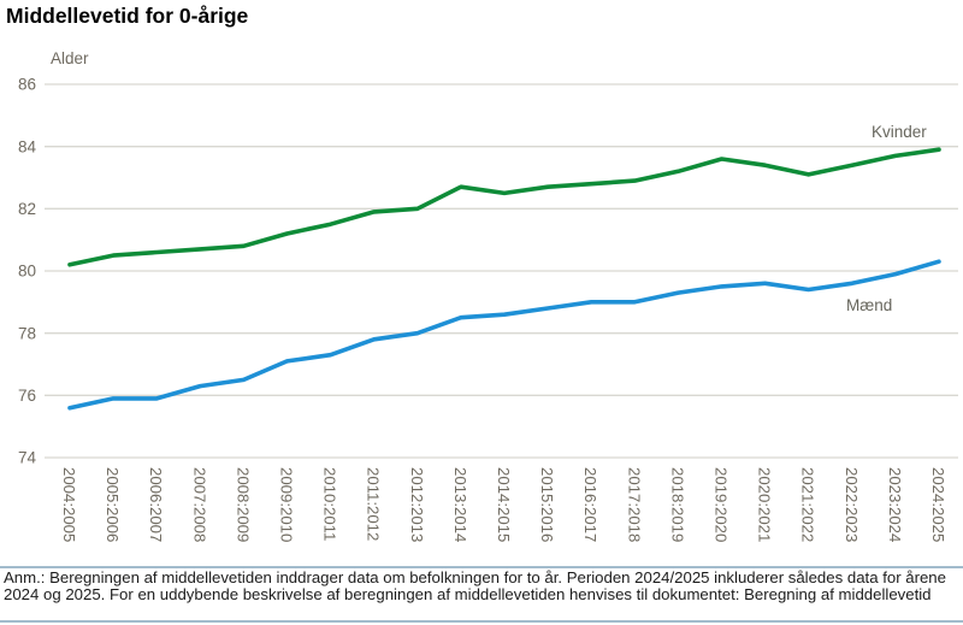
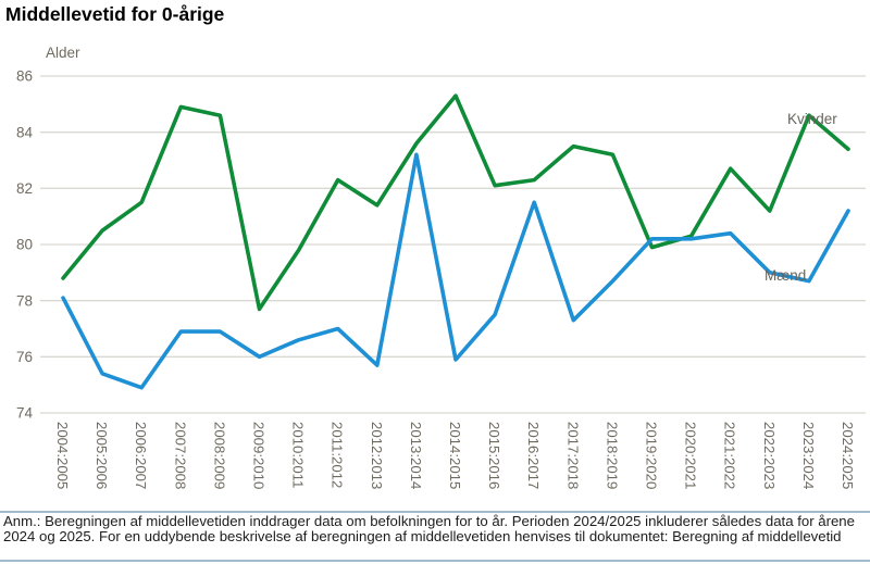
Kvinder/2004:2005: 80.2 -> 78.8
Mænd/2004:2005: 75.6 -> 78.1
Mænd/2005:2006: 75.9 -> 75.4
Kvinder/2006:2007: 80.6 -> 81.5
Mænd/2006:2007: 75.9 -> 74.9
Kvinder/2007:2008: 80.7 -> 84.9
Mænd/2007:2008: 76.3 -> 76.9
Kvinder/2008:2009: 80.8 -> 84.6
Mænd/2008:2009: 76.5 -> 76.9
Kvinder/2009:2010: 81.2 -> 77.7
Mænd/2009:2010: 77.1 -> 76.0
Kvinder/2010:2011: 81.5 -> 79.8
Mænd/2010:2011: 77.3 -> 76.6
Kvinder/2011:2012: 81.9 -> 82.3
Mænd/2011:2012: 77.8 -> 77.0
Kvinder/2012:2013: 82.0 -> 81.4
Mænd/2012:2013: 78.0 -> 75.7
Kvinder/2013:2014: 82.7 -> 83.6
Mænd/2013:2014: 78.5 -> 83.2
Kvinder/2014:2015: 82.5 -> 85.3
Mænd/2014:2015: 78.6 -> 75.9
Kvinder/2015:2016: 82.7 -> 82.1
Mænd/2015:2016: 78.8 -> 77.5
Kvinder/2016:2017: 82.8 -> 82.3
Mænd/2016:2017: 79.0 -> 81.5
Kvinder/2017:2018: 82.9 -> 83.5
Mænd/2017:2018: 79.0 -> 77.3
Mænd/2018:2019: 79.3 -> 78.7
Kvinder/2019:2020: 83.6 -> 79.9
Mænd/2019:2020: 79.5 -> 80.2
Kvinder/2020:2021: 83.4 -> 80.3
Mænd/2020:2021: 79.6 -> 80.2
Kvinder/2021:2022: 83.1 -> 82.7
Mænd/2021:2022: 79.4 -> 80.4
Kvinder/2022:2023: 83.4 -> 81.2
Mænd/2022:2023: 79.6 -> 79.0
Kvinder/2023:2024: 83.7 -> 84.6
Mænd/2023:2024: 79.9 -> 78.7
Kvinder/2024:2025: 83.9 -> 83.4
Mænd/2024:2025: 80.3 -> 81.2
